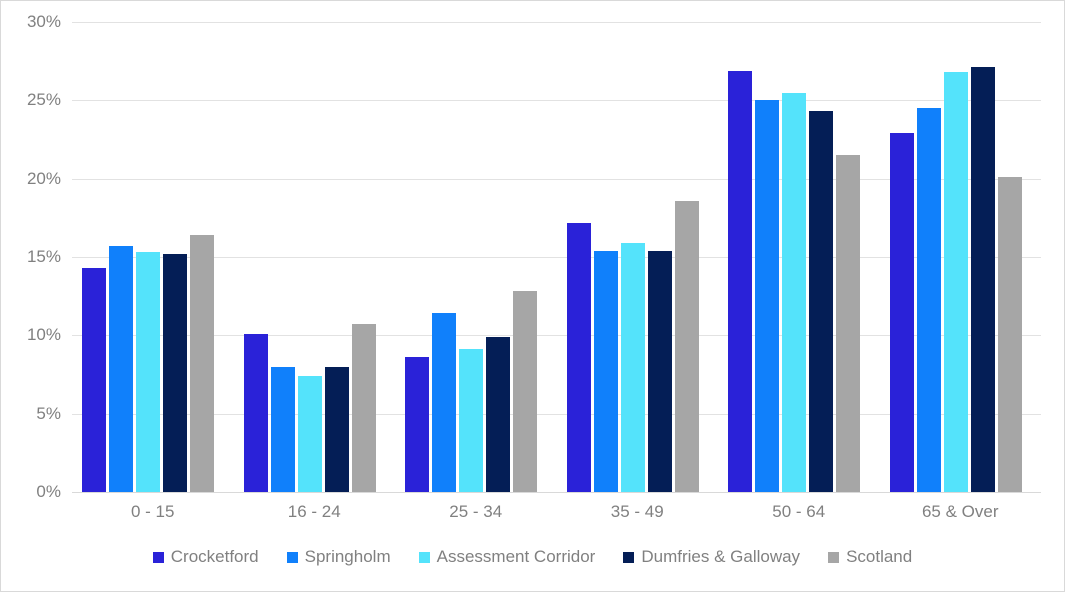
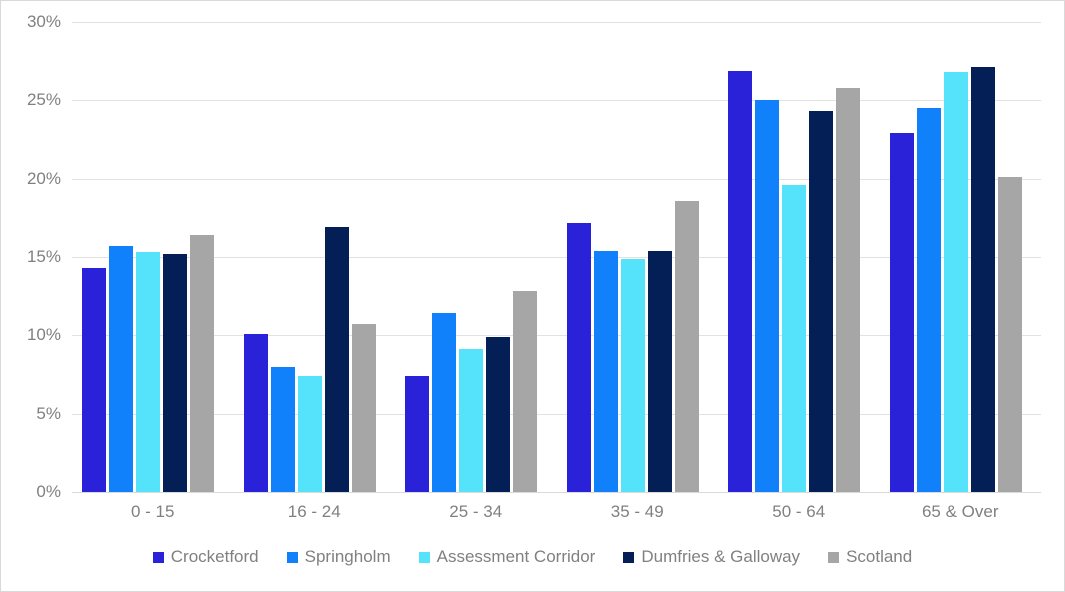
Dumfries & Galloway/16 - 24: 8.0% -> 16.9%
Crocketford/25 - 34: 8.6% -> 7.4%
Assessment Corridor/35 - 49: 15.9% -> 14.9%
Assessment Corridor/50 - 64: 25.5% -> 19.6%
Scotland/50 - 64: 21.5% -> 25.8%
